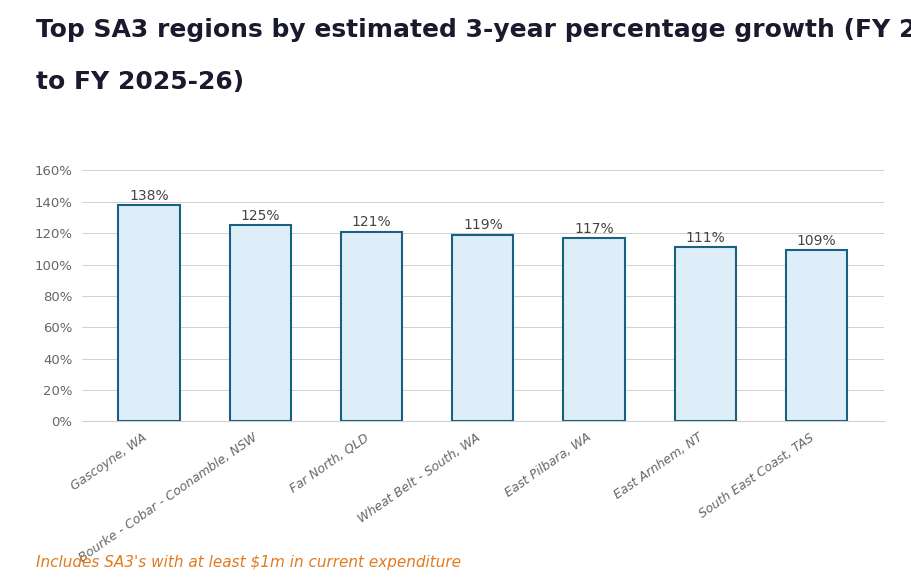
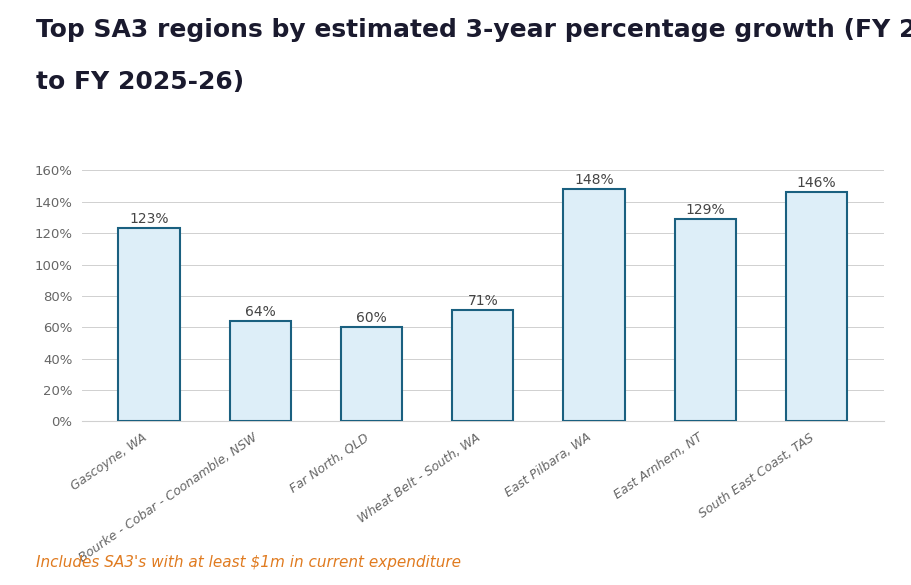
Gascoyne, WA: 138% -> 123%
Bourke - Cobar - Coonamble, NSW: 125% -> 64%
Far North, QLD: 121% -> 60%
Wheat Belt - South, WA: 119% -> 71%
East Pilbara, WA: 117% -> 148%
East Arnhem, NT: 111% -> 129%
South East Coast, TAS: 109% -> 146%
